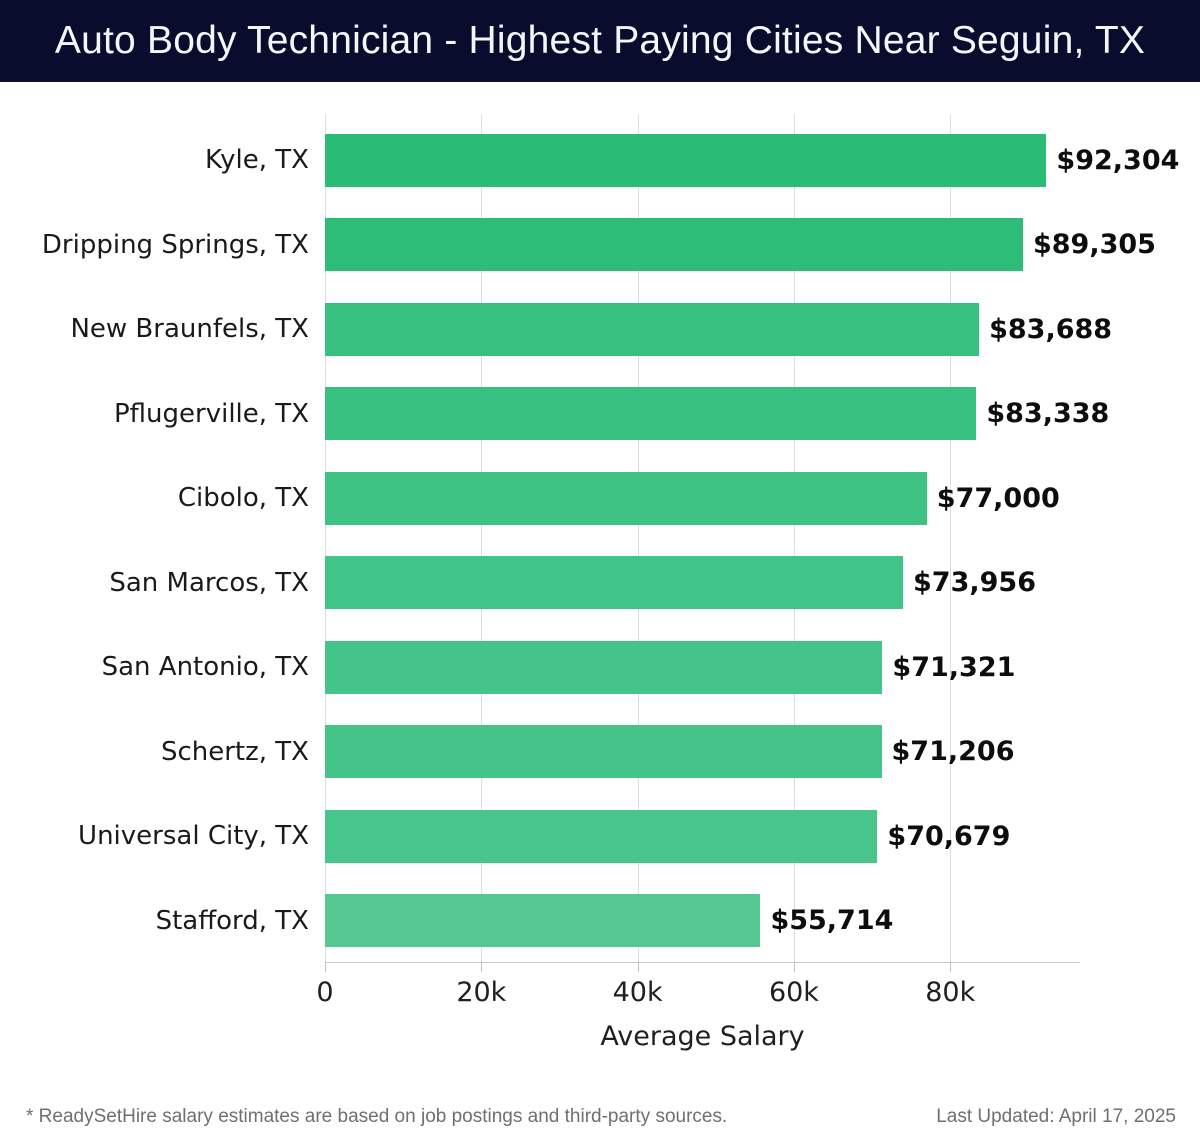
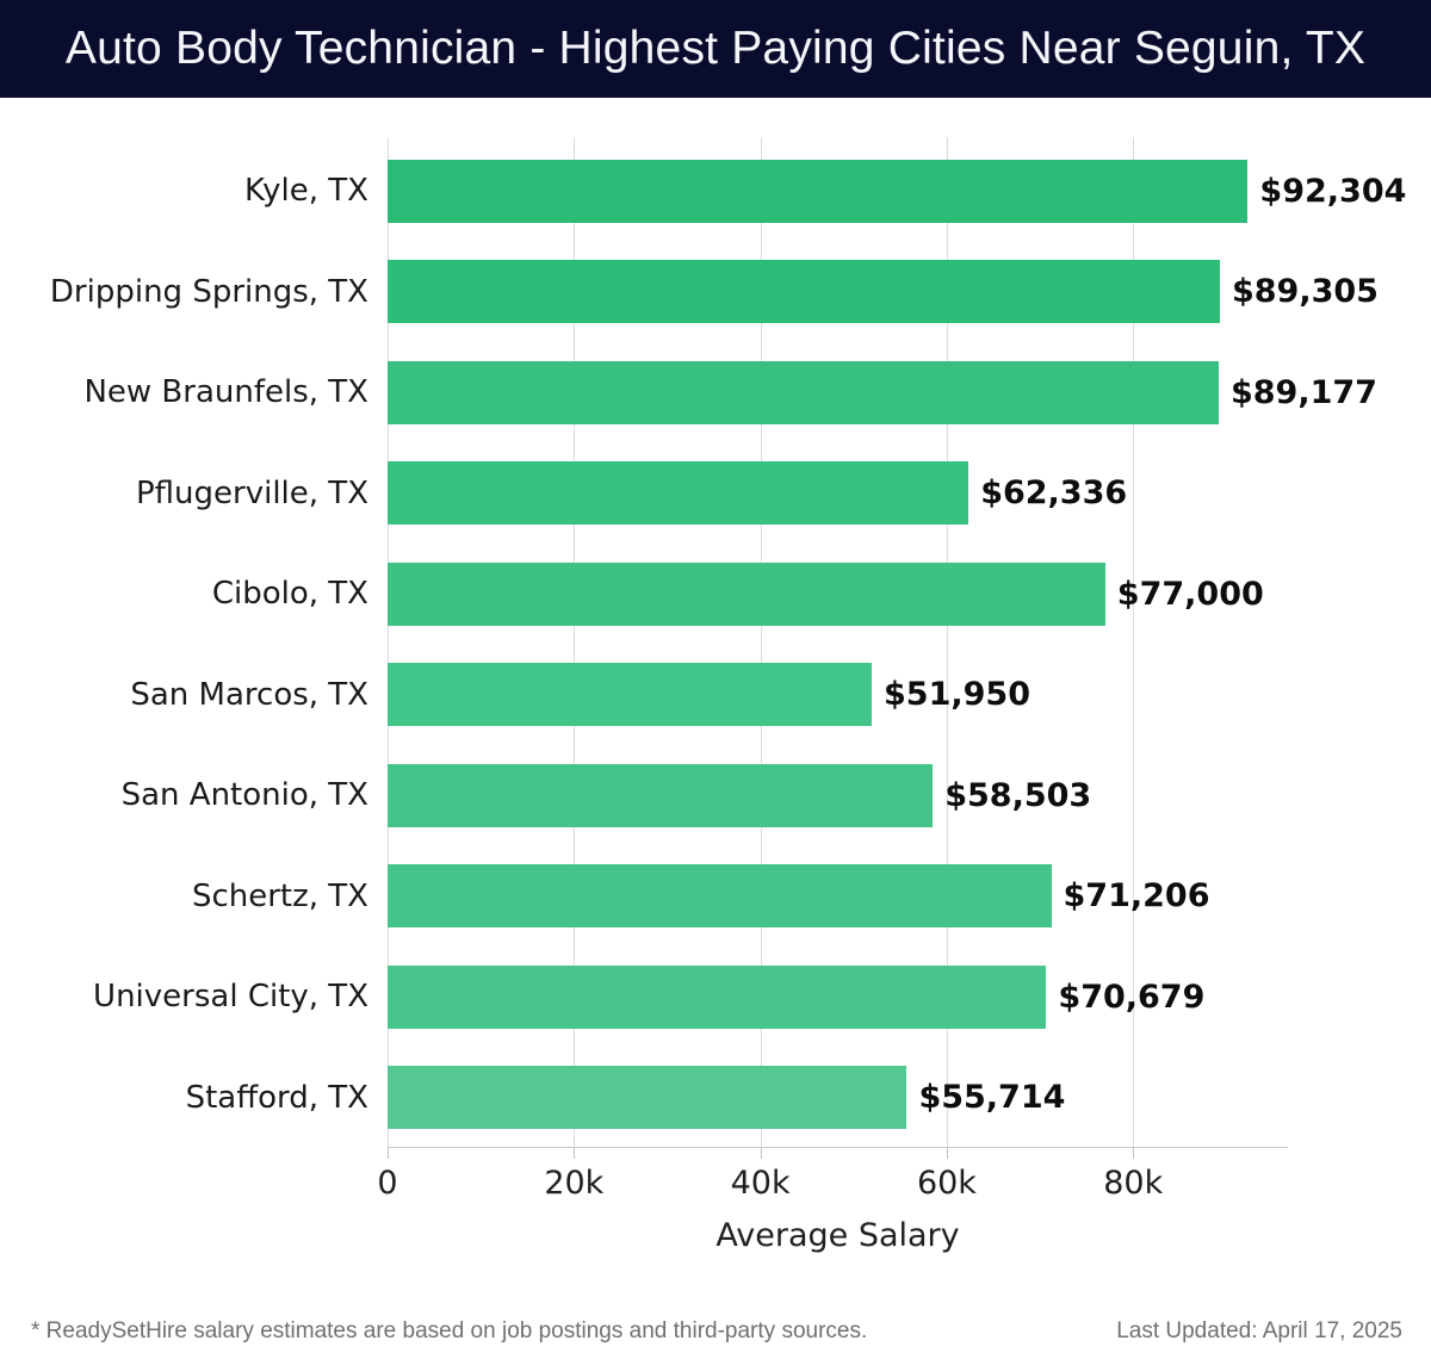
New Braunfels, TX: $83,688 -> $89,177
Pflugerville, TX: $83,338 -> $62,336
San Marcos, TX: $73,956 -> $51,950
San Antonio, TX: $71,321 -> $58,503
